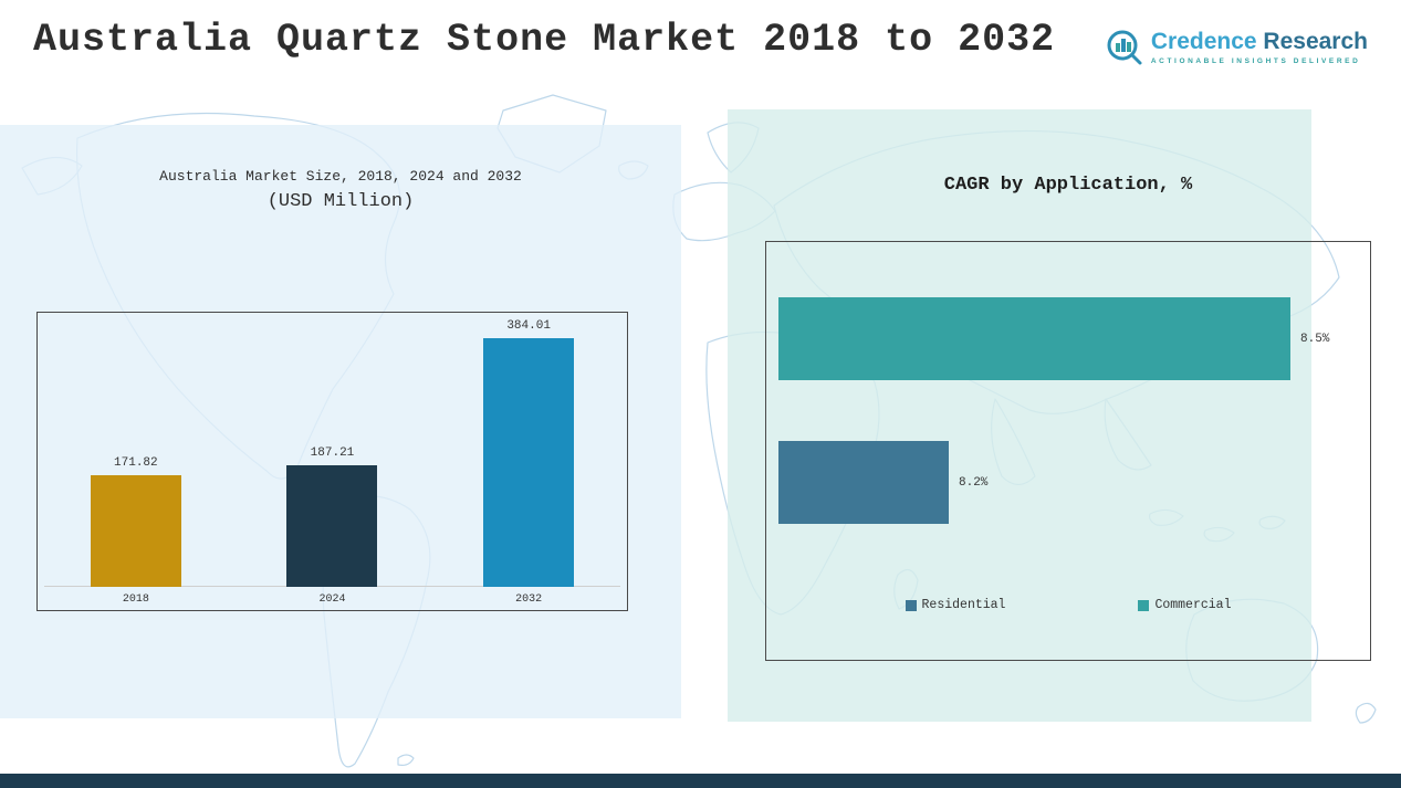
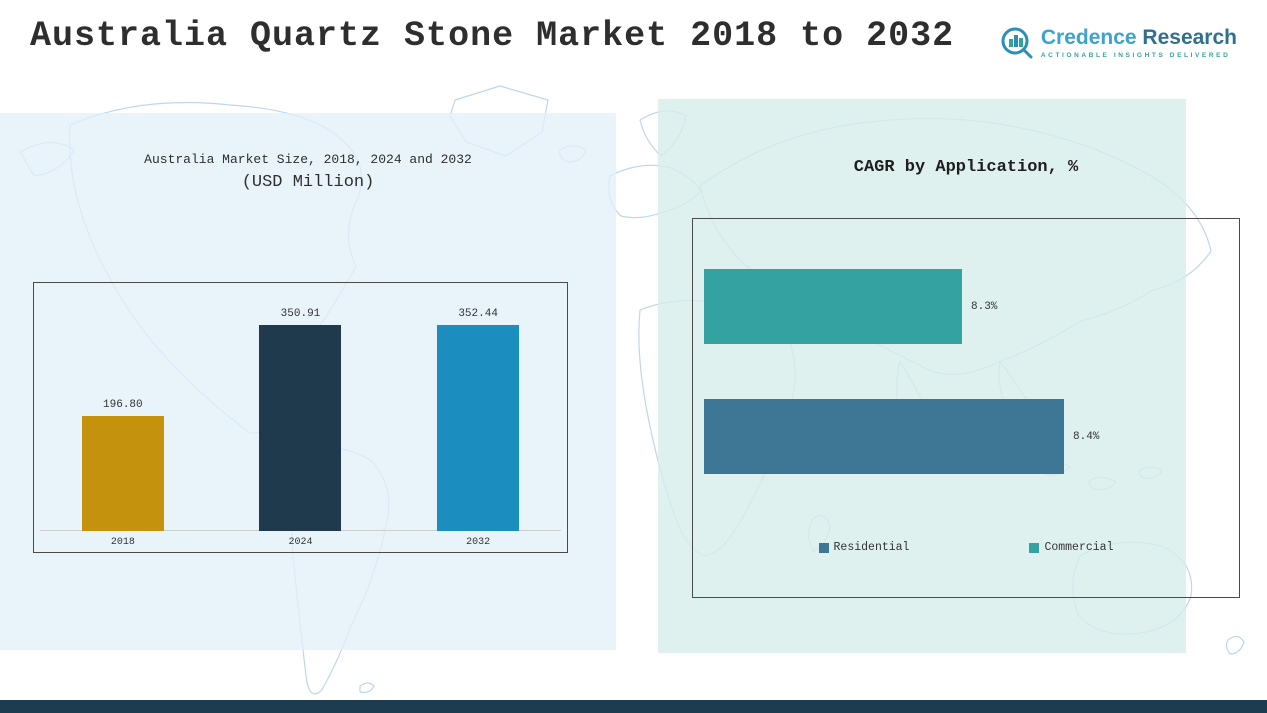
Australia Market Size, 2018, 2024 and 2032 (USD Million)/2018: 171.82 -> 196.80
Australia Market Size, 2018, 2024 and 2032 (USD Million)/2024: 187.21 -> 350.91
Australia Market Size, 2018, 2024 and 2032 (USD Million)/2032: 384.01 -> 352.44
CAGR by Application, %/Commercial: 8.5% -> 8.3%
CAGR by Application, %/Residential: 8.2% -> 8.4%
